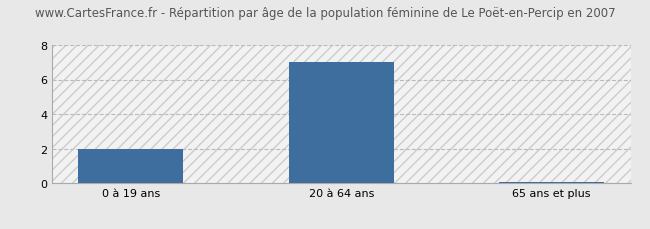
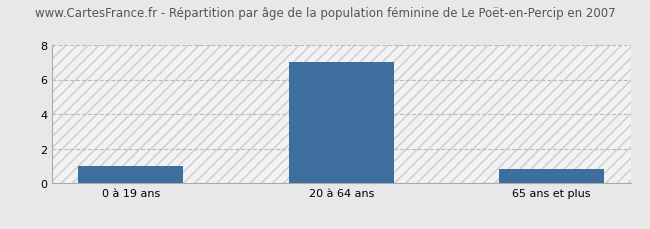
0 à 19 ans: 2.0 -> 1.0
65 ans et plus: 0.1 -> 0.8
